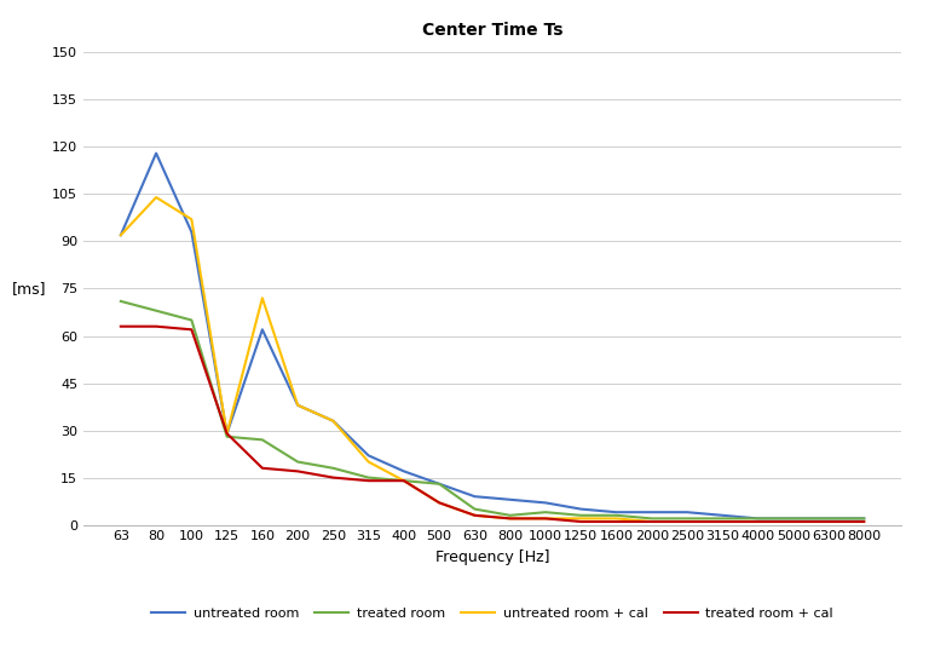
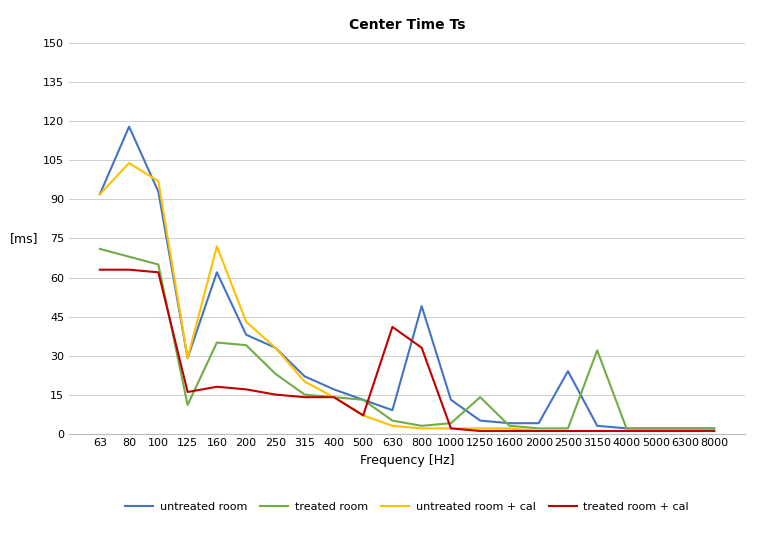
treated room/125: 28 -> 11
treated room + cal/125: 29 -> 16
treated room/160: 27 -> 35
treated room/200: 20 -> 34
untreated room + cal/200: 38 -> 43
treated room/250: 18 -> 23
treated room + cal/630: 3 -> 41
untreated room/800: 8 -> 49
treated room + cal/800: 2 -> 33
untreated room/1000: 7 -> 13
treated room/1250: 3 -> 14
untreated room/2500: 4 -> 24
treated room/3150: 2 -> 32
